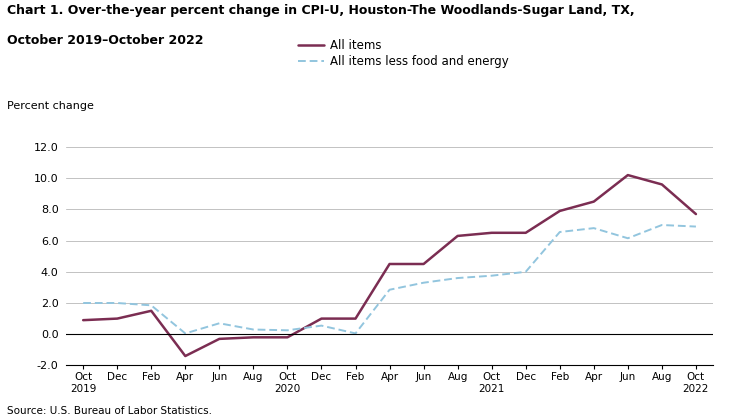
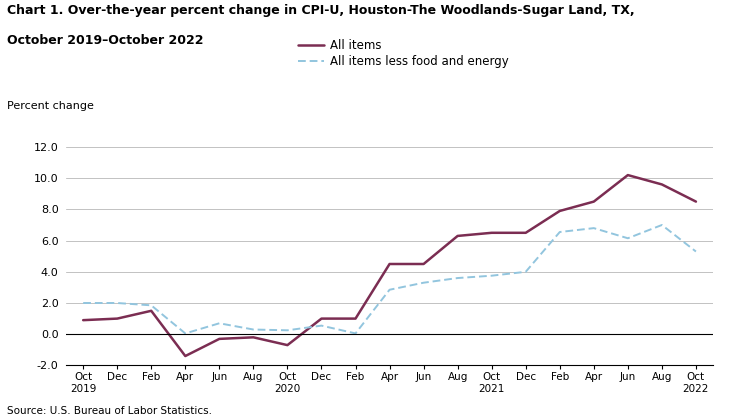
All items/Oct 2020: -0.2 -> -0.7
All items/Oct 2022: 7.7 -> 8.5
All items less food and energy/Oct 2022: 6.9 -> 5.3
